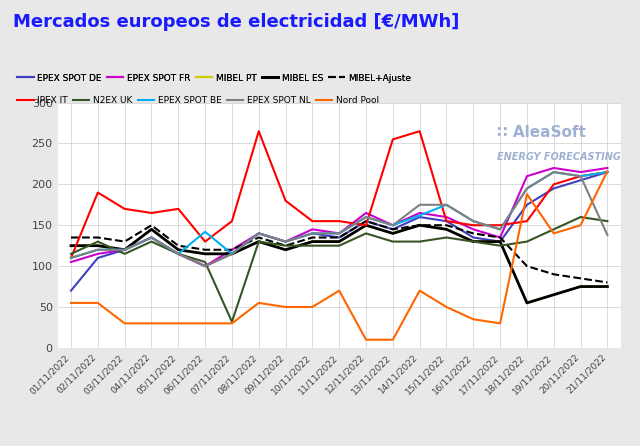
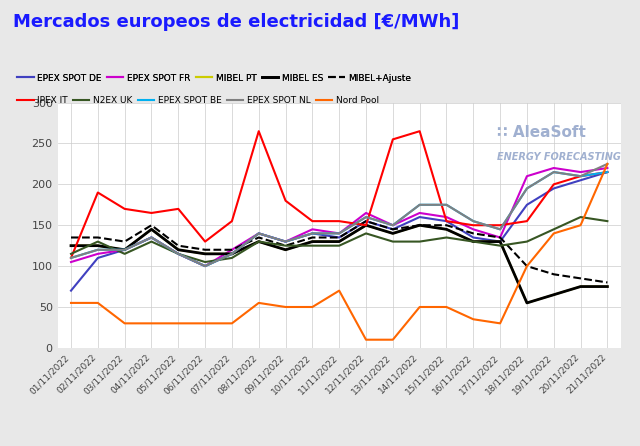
EPEX SPOT BE/06/11/2022: 142 -> 100
N2EX UK/07/11/2022: 32 -> 110
EPEX SPOT BE/14/11/2022: 162 -> 175
Nord Pool/14/11/2022: 70 -> 50
Nord Pool/18/11/2022: 188 -> 100
EPEX SPOT NL/21/11/2022: 138 -> 225
Nord Pool/21/11/2022: 216 -> 225
